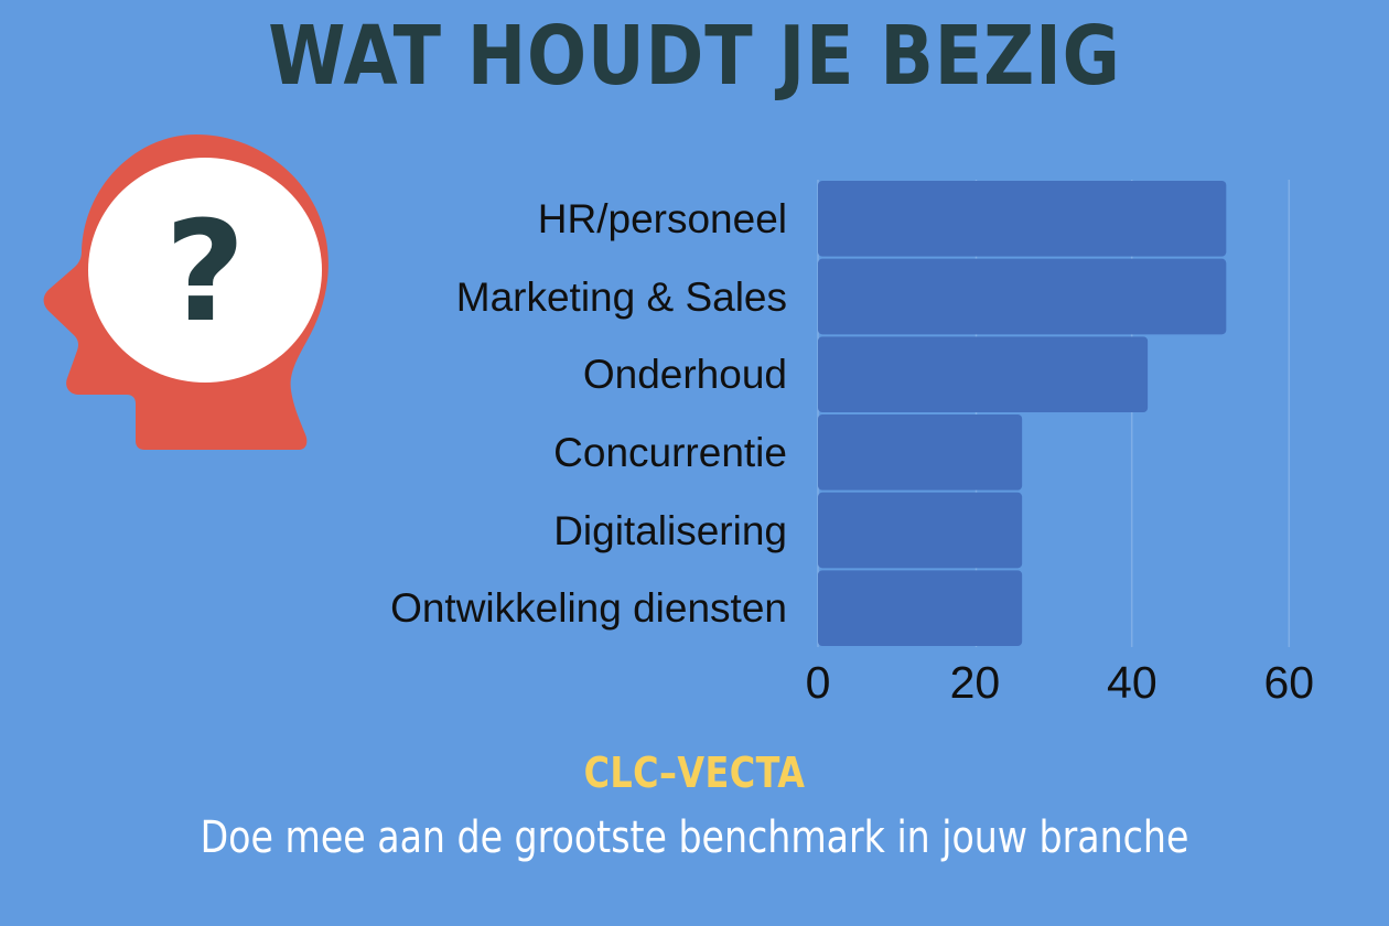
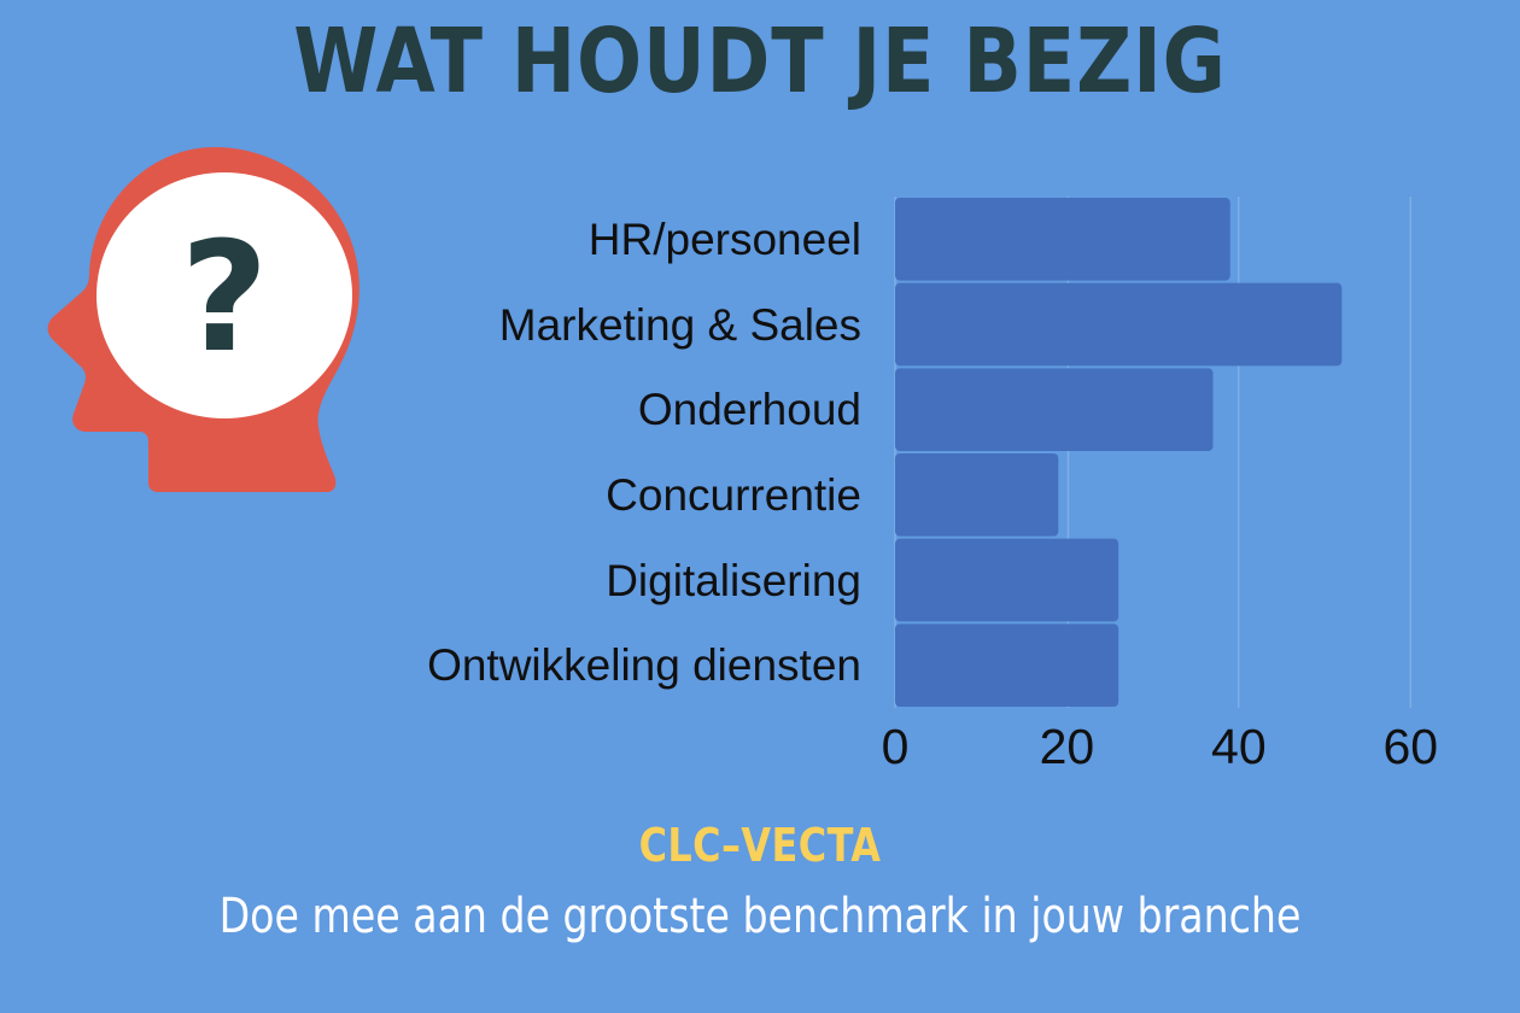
HR/personeel: 52 -> 39
Onderhoud: 42 -> 37
Concurrentie: 26 -> 19
